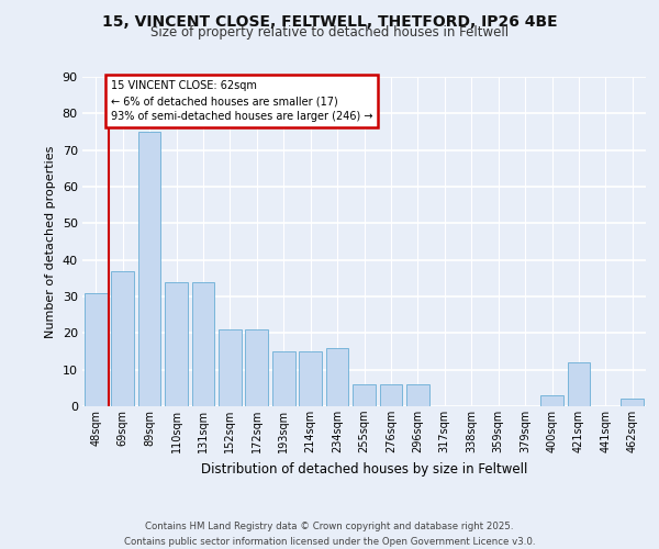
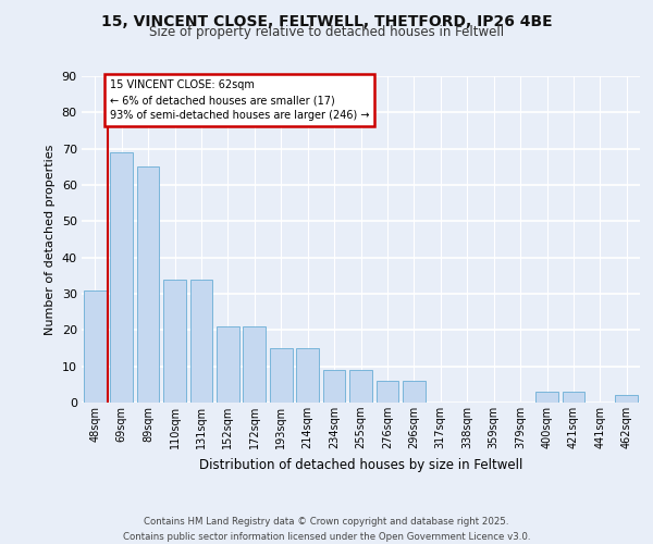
69sqm: 37 -> 69
89sqm: 75 -> 65
234sqm: 16 -> 9
255sqm: 6 -> 9
421sqm: 12 -> 3
